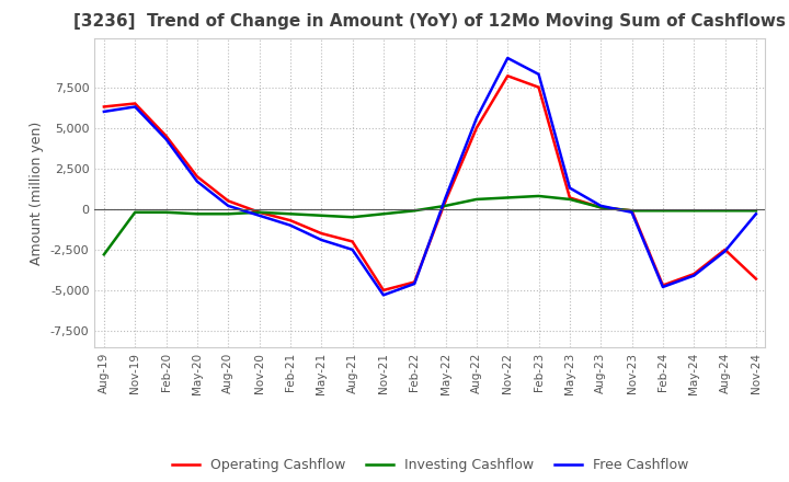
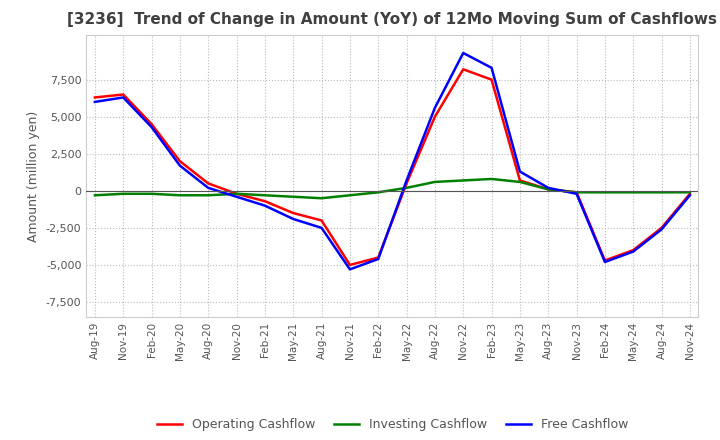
Investing Cashflow/Aug-19: -2,800 -> -300
Operating Cashflow/Nov-24: -4,300 -> -200
